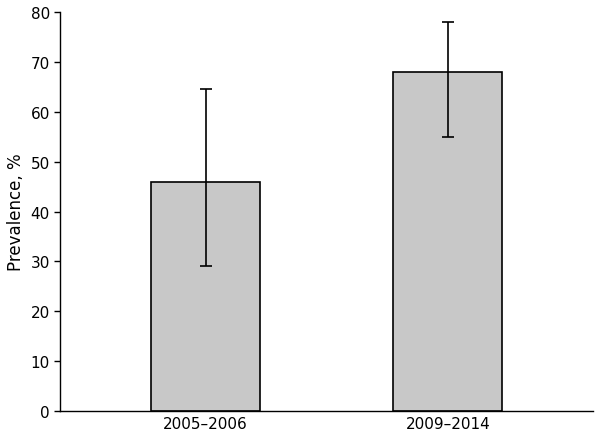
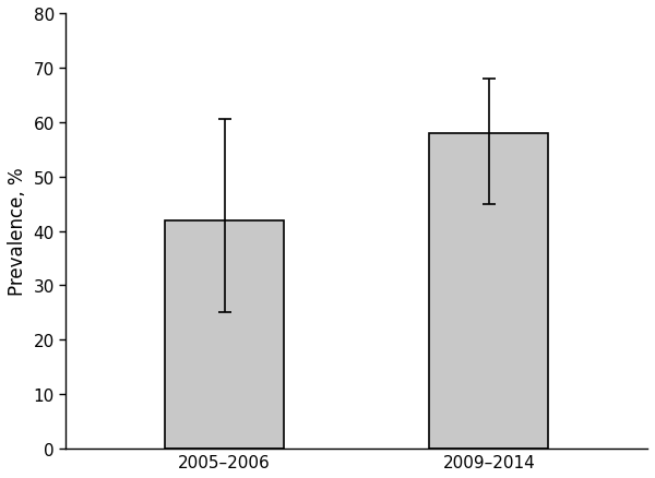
2005–2006: 46 -> 42
2009–2014: 68 -> 58
